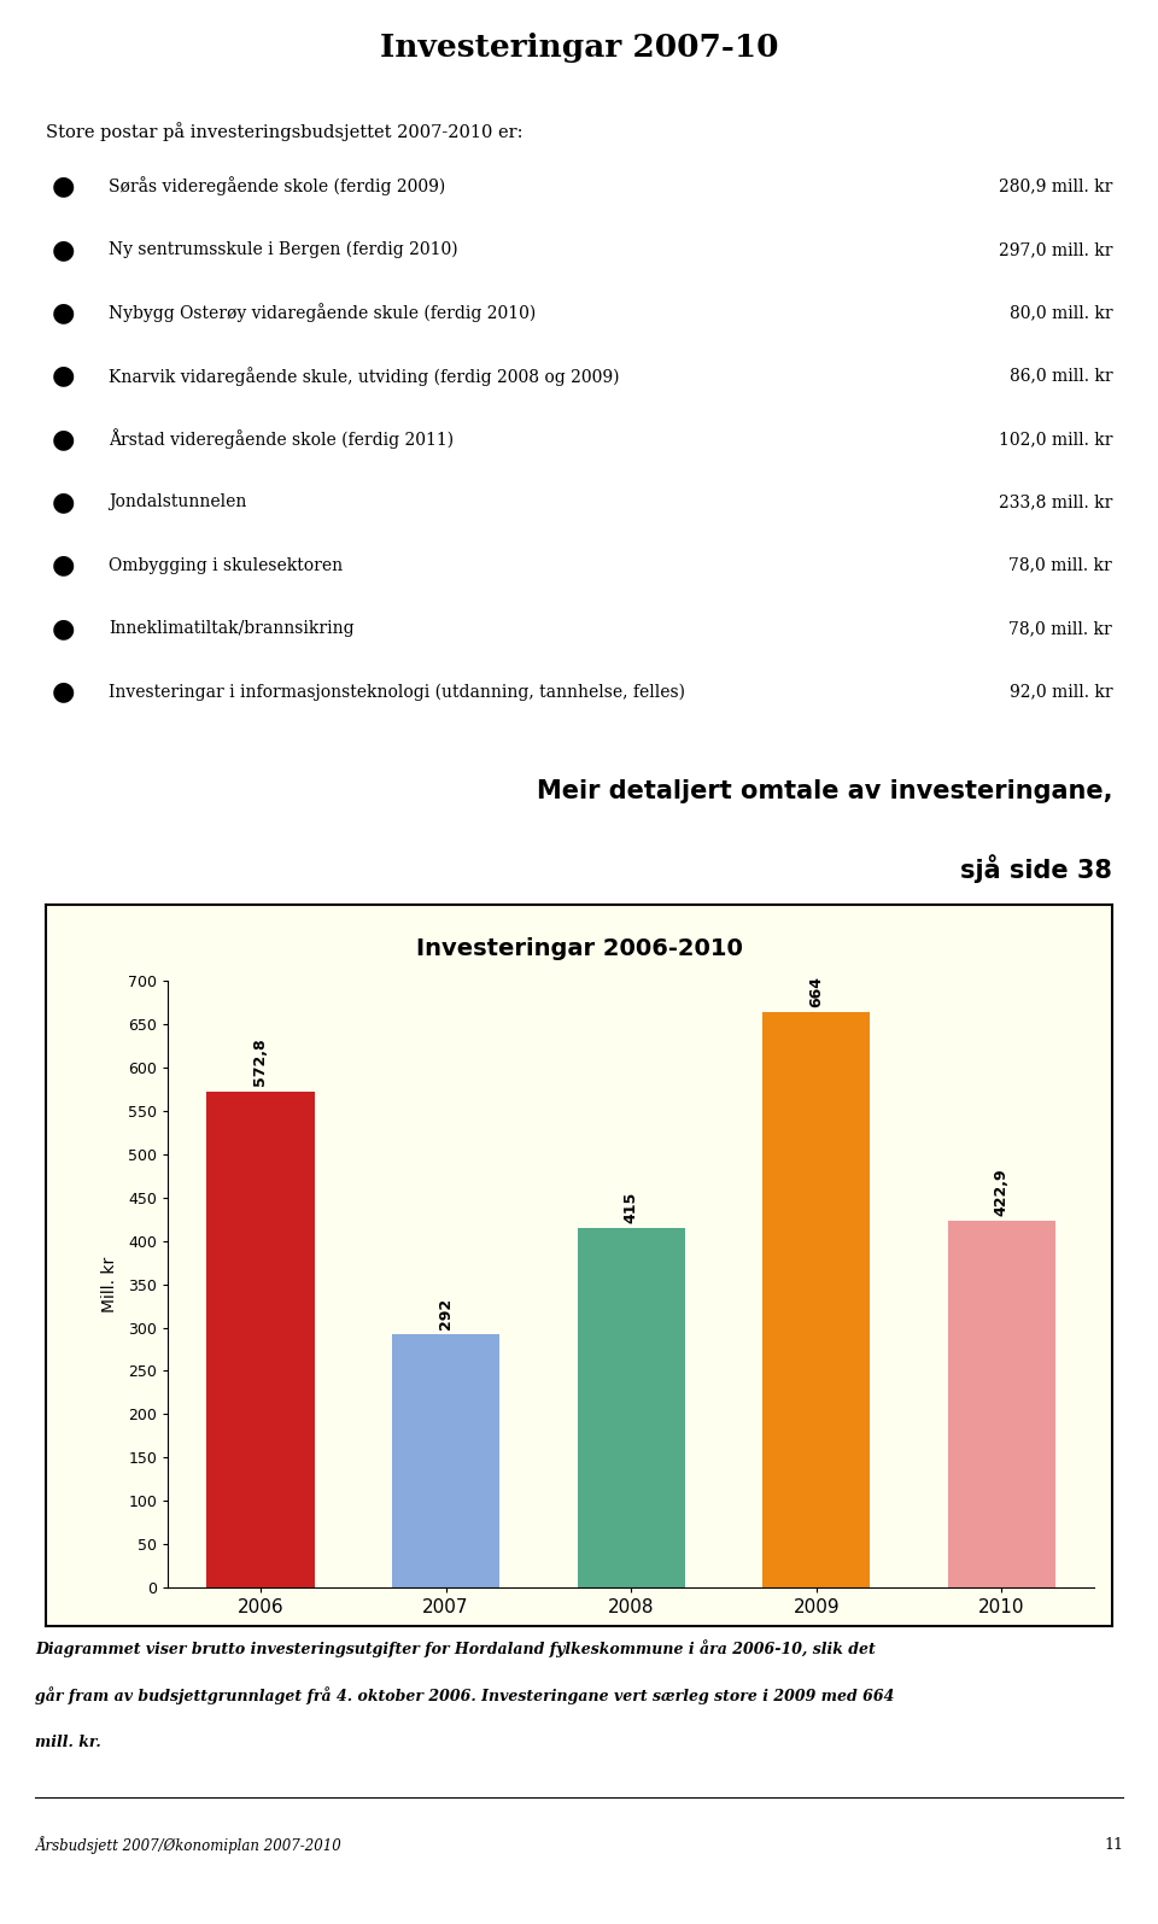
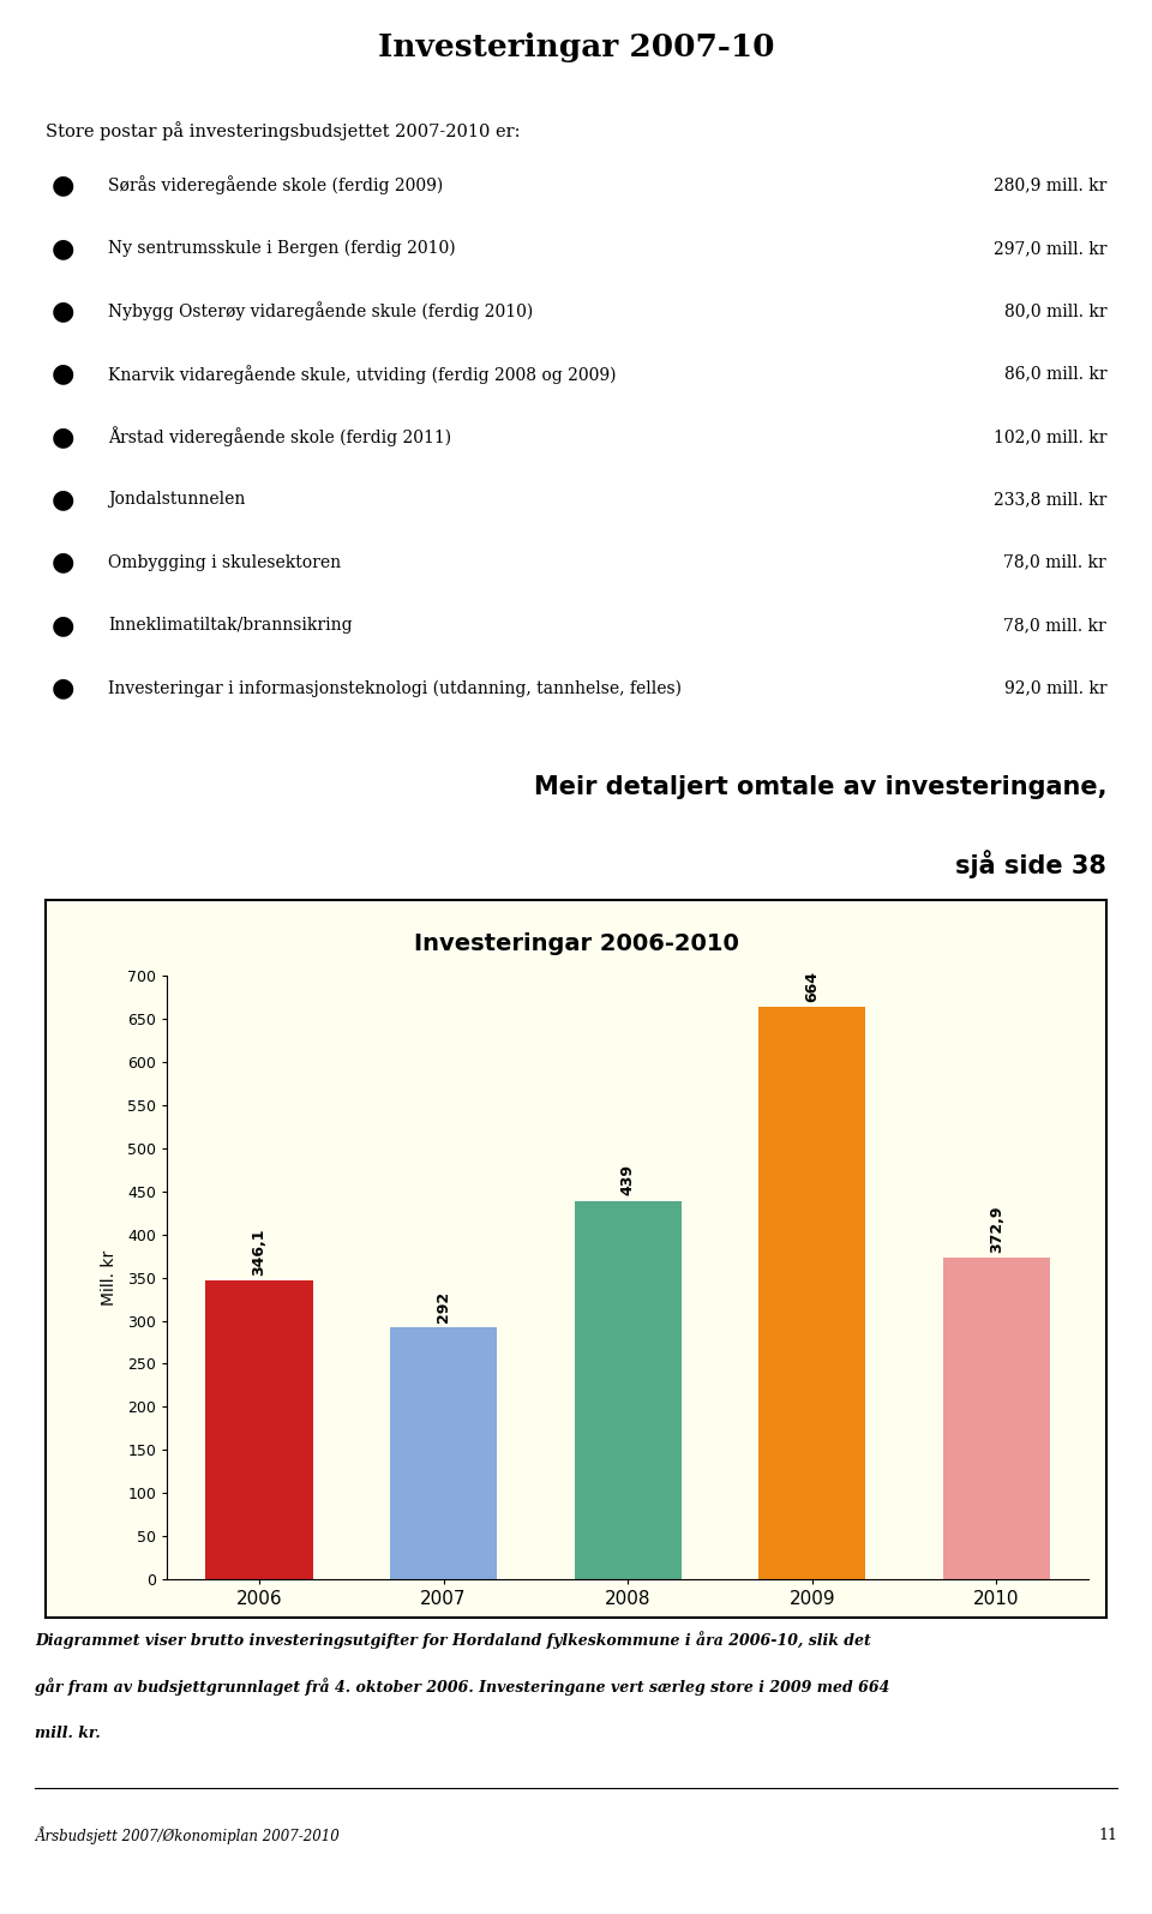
2006: 572,8 -> 346,1
2008: 415 -> 439
2010: 422,9 -> 372,9
